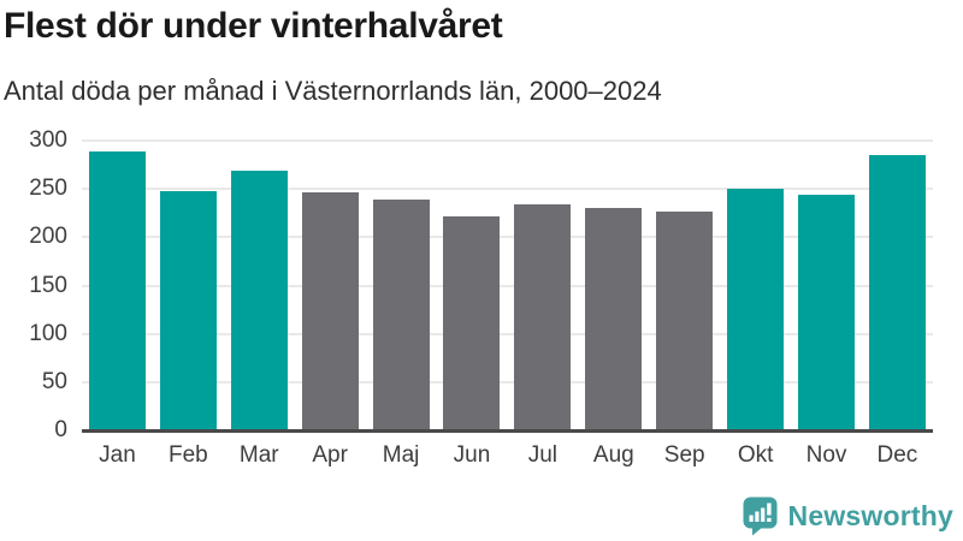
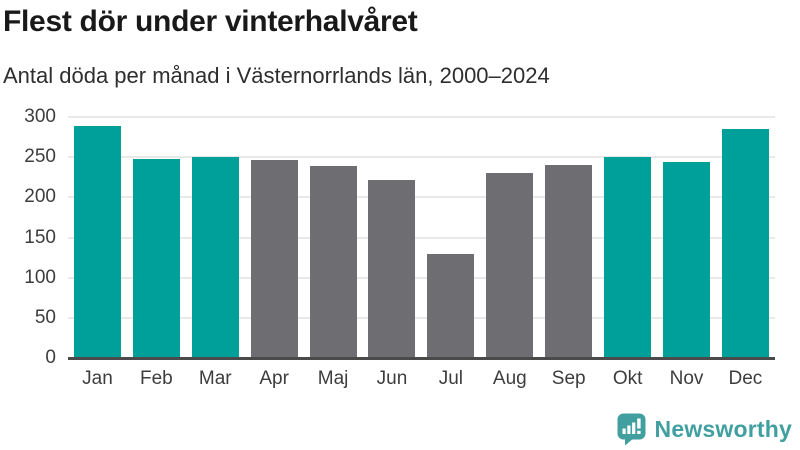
Mar: 270 -> 250
Jul: 230 -> 130
Sep: 230 -> 240
